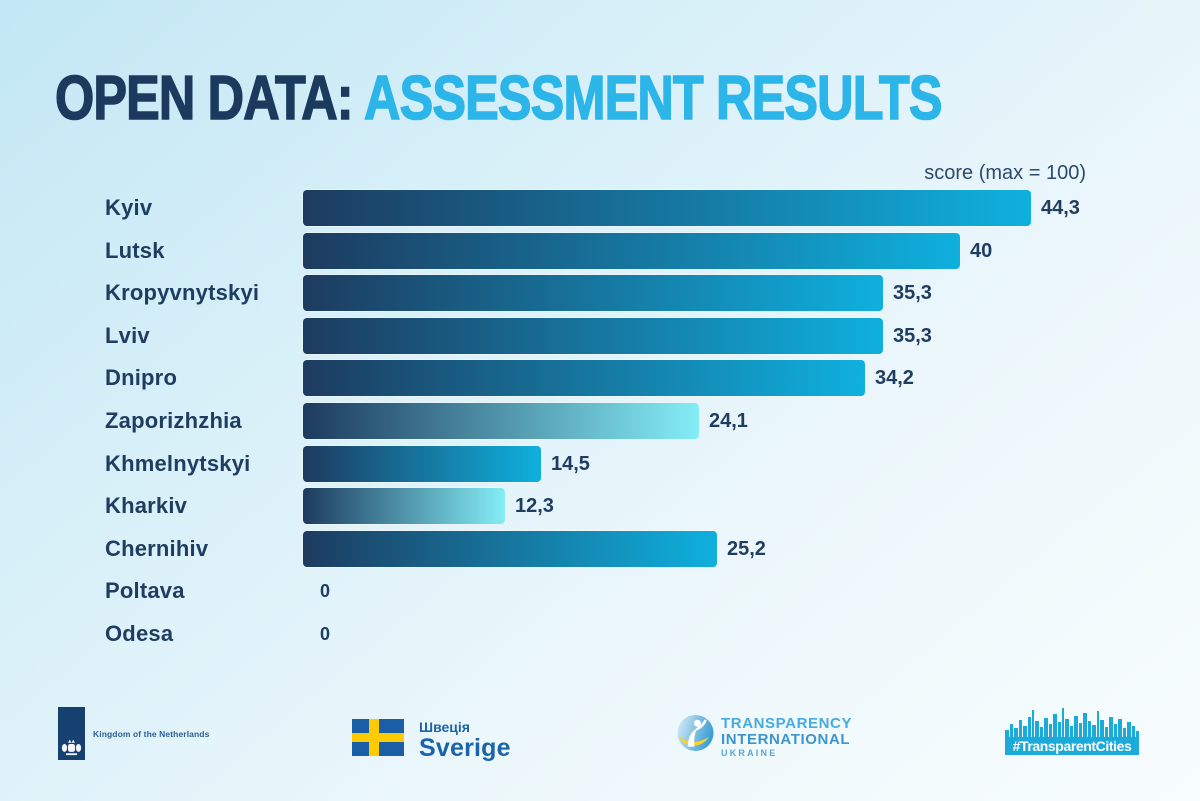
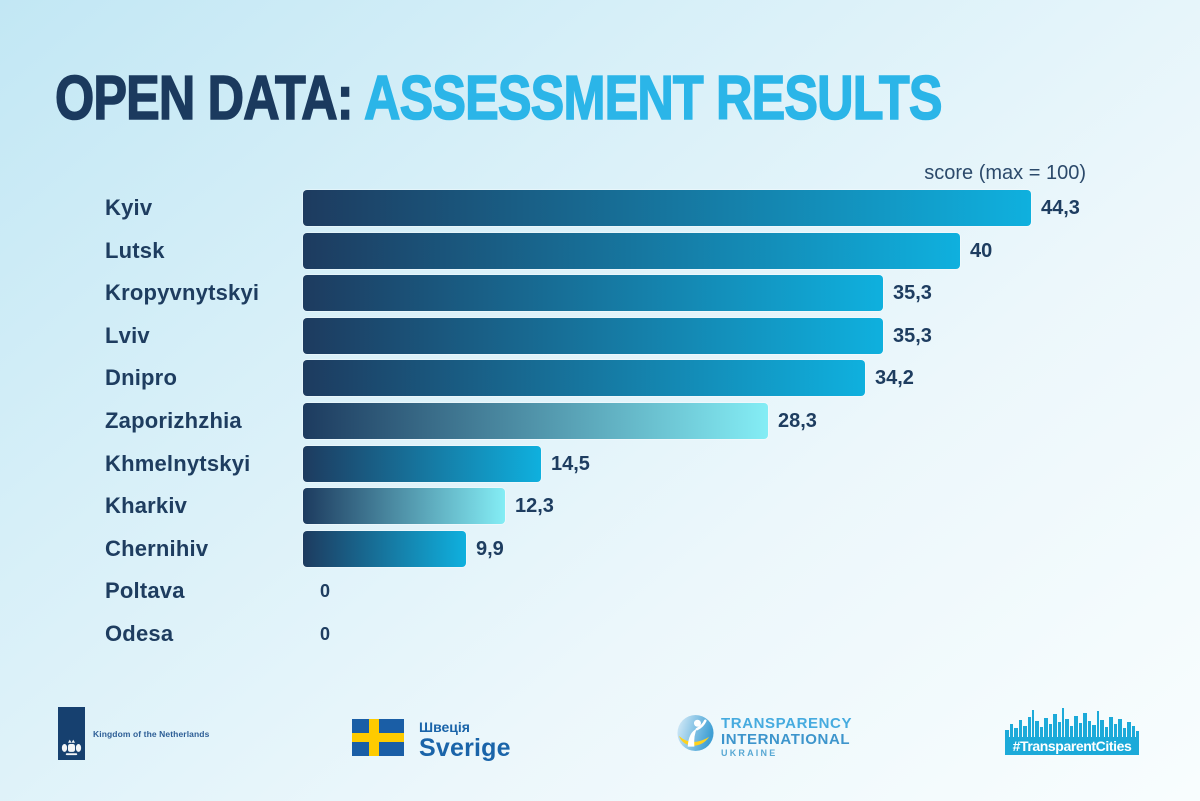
Zaporizhzhia: 24,1 -> 28,3
Chernihiv: 25,2 -> 9,9
